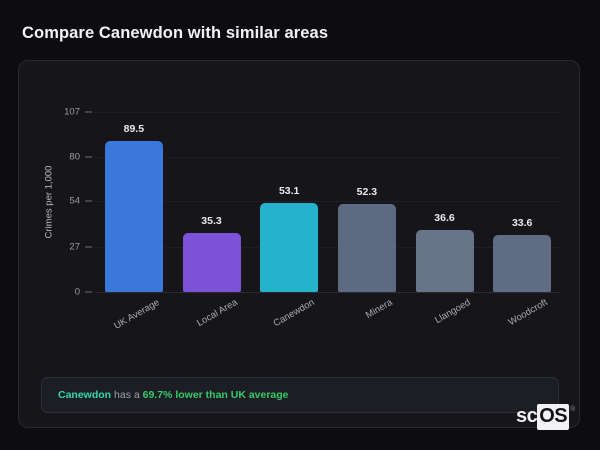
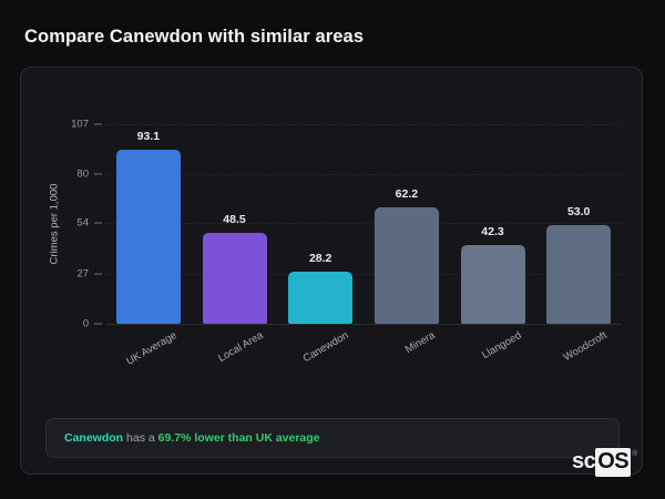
UK Average: 89.5 -> 93.1
Local Area: 35.3 -> 48.5
Canewdon: 53.1 -> 28.2
Minera: 52.3 -> 62.2
Llangoed: 36.6 -> 42.3
Woodcroft: 33.6 -> 53.0
